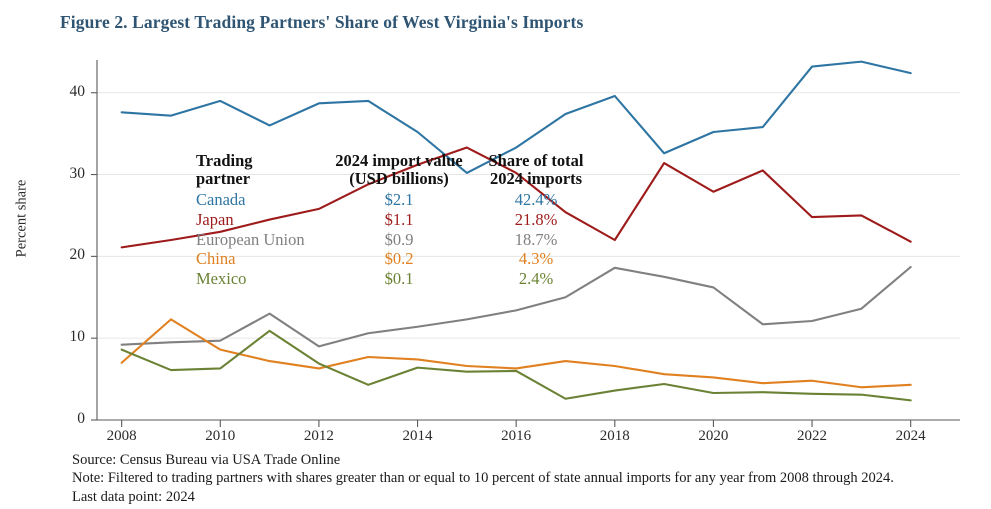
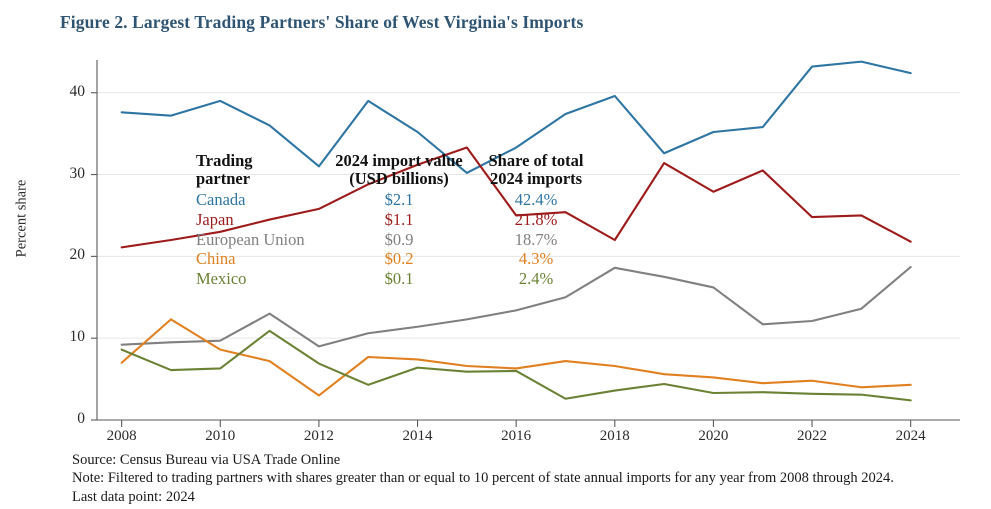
Canada/2012: 39 -> 31
China/2012: 6 -> 3
Japan/2016: 30 -> 25
